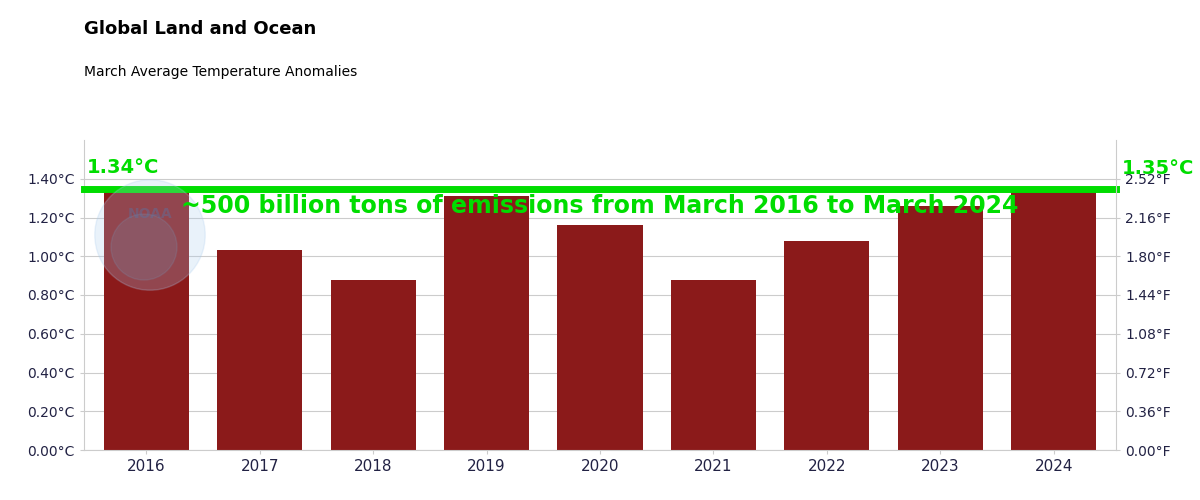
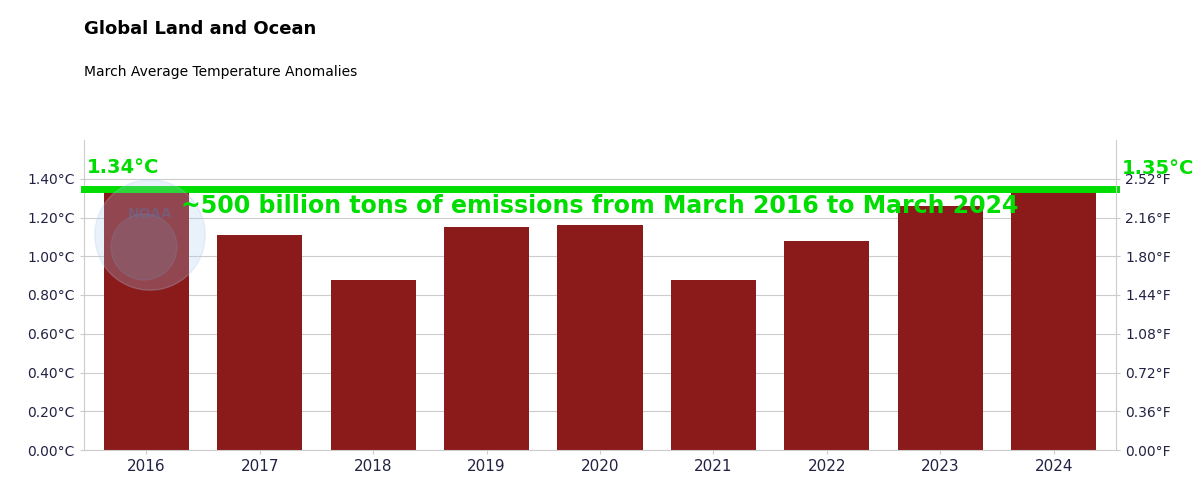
2017: 1.03°C -> 1.11°C
2019: 1.31°C -> 1.15°C
